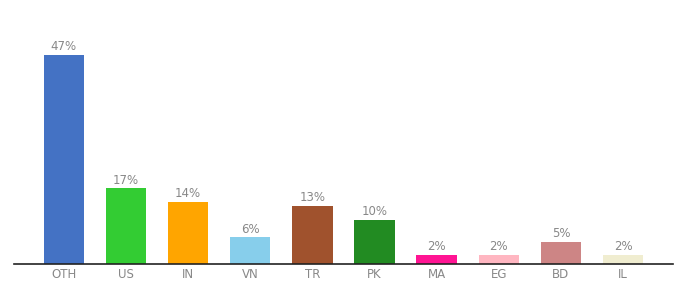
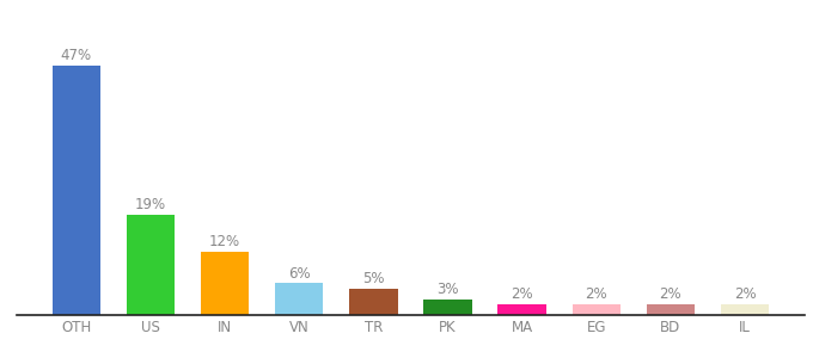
US: 17% -> 19%
IN: 14% -> 12%
TR: 13% -> 5%
PK: 10% -> 3%
BD: 5% -> 2%
